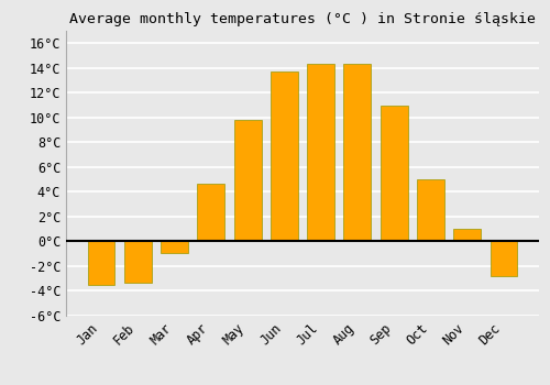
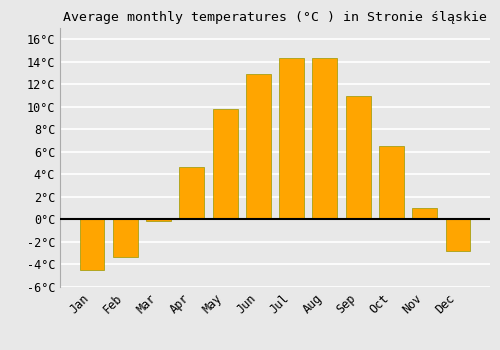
Jan: -3.5°C -> -4.5°C
Mar: -0.9°C -> -0.1°C
Jun: 13.7°C -> 12.9°C
Oct: 5.0°C -> 6.5°C
